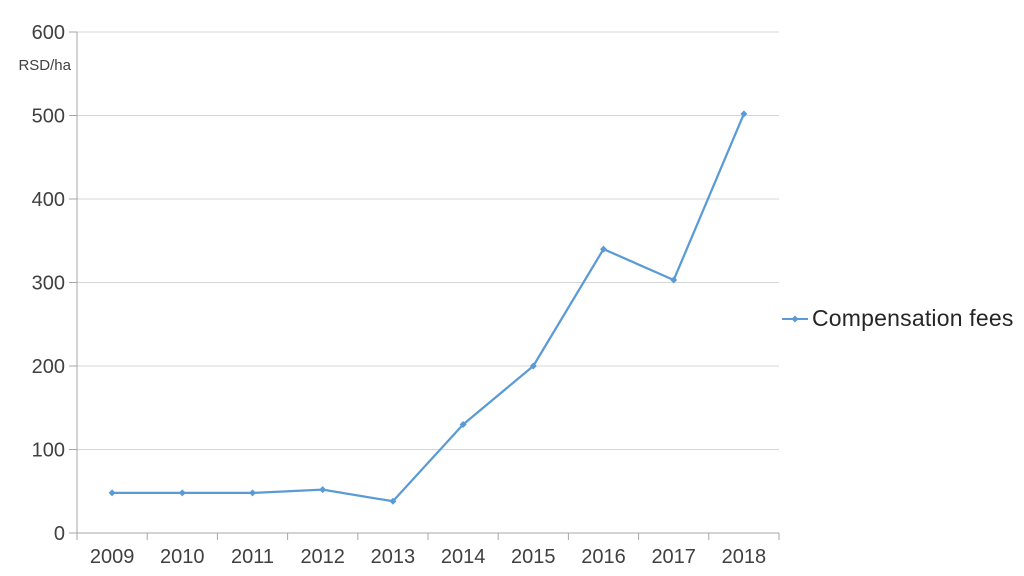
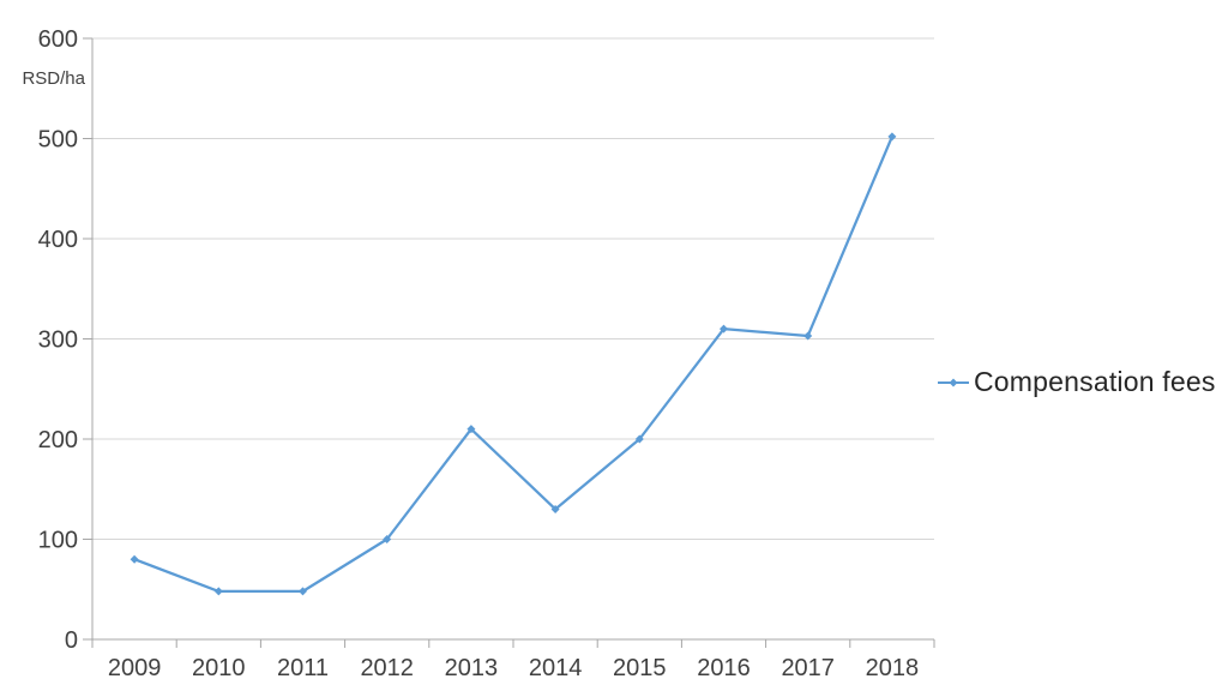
2009: 50 -> 80
2012: 50 -> 100
2013: 40 -> 210
2016: 340 -> 310
